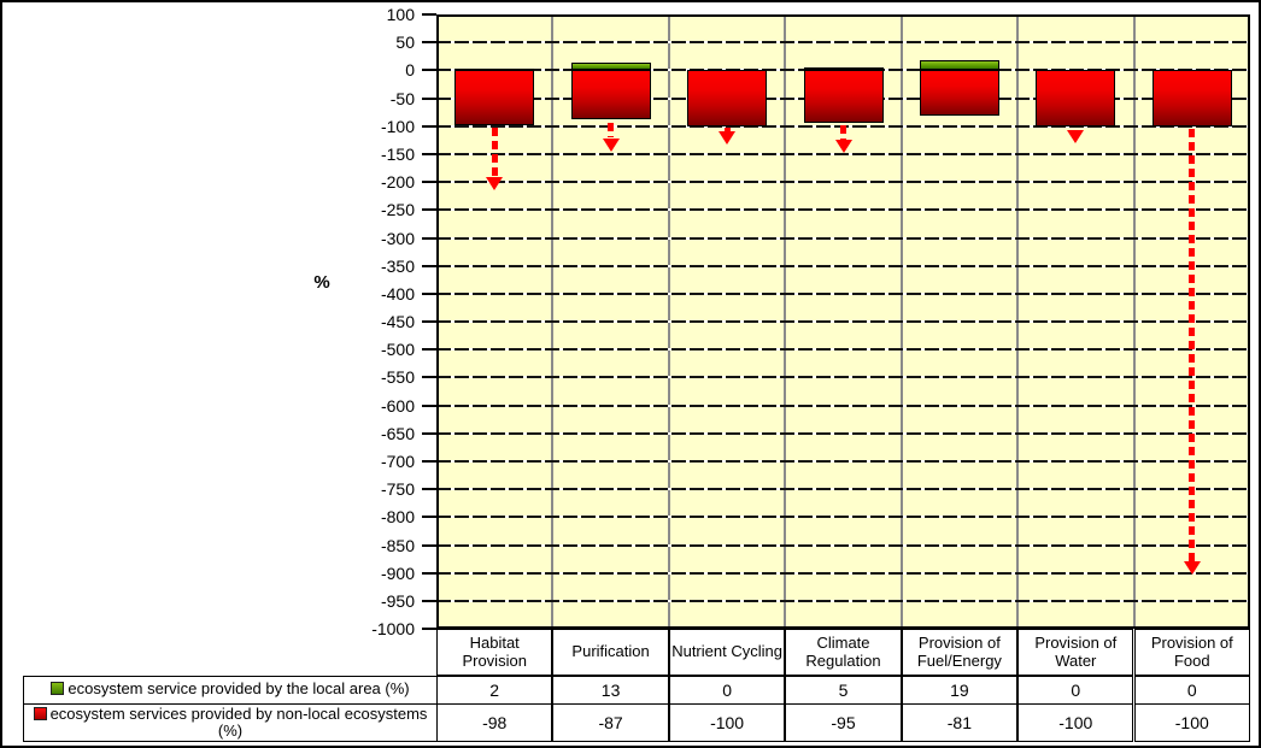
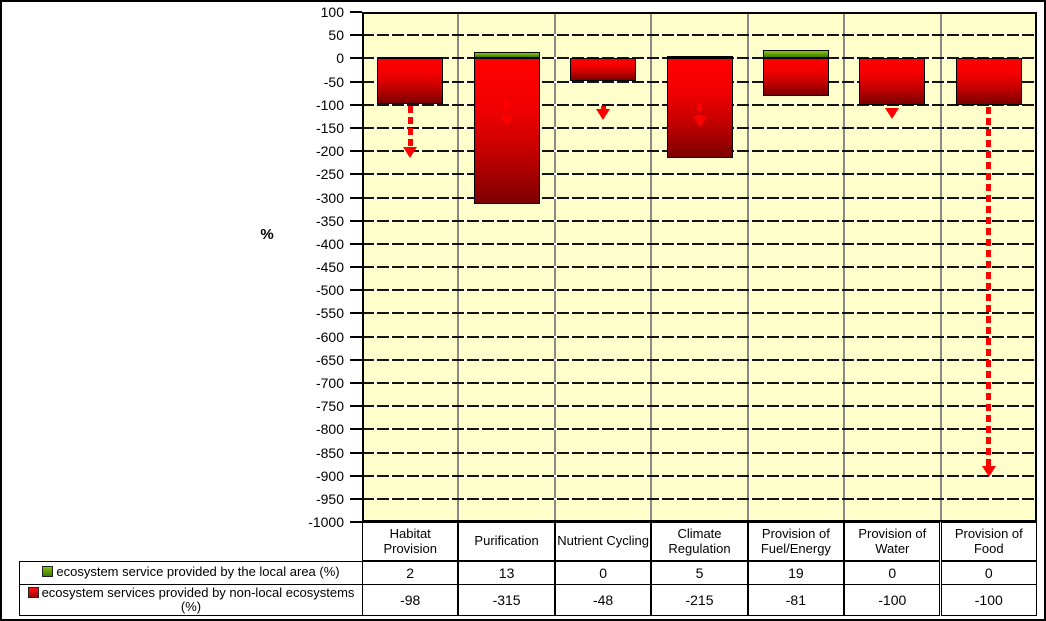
ecosystem services provided by non-local ecosystems (%)/Purification: -87 -> -315
ecosystem services provided by non-local ecosystems (%)/Nutrient Cycling: -100 -> -48
ecosystem services provided by non-local ecosystems (%)/Climate Regulation: -95 -> -215
